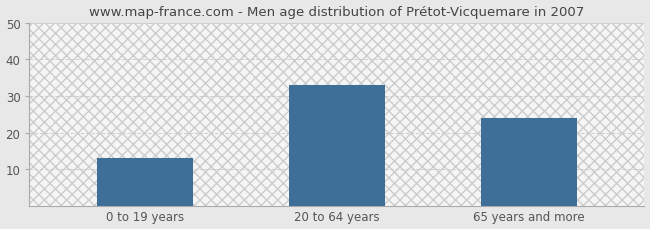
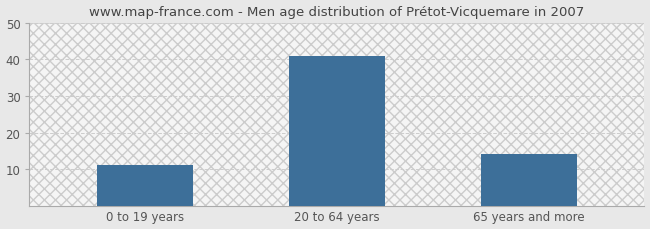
0 to 19 years: 13 -> 11
20 to 64 years: 33 -> 41
65 years and more: 24 -> 14
